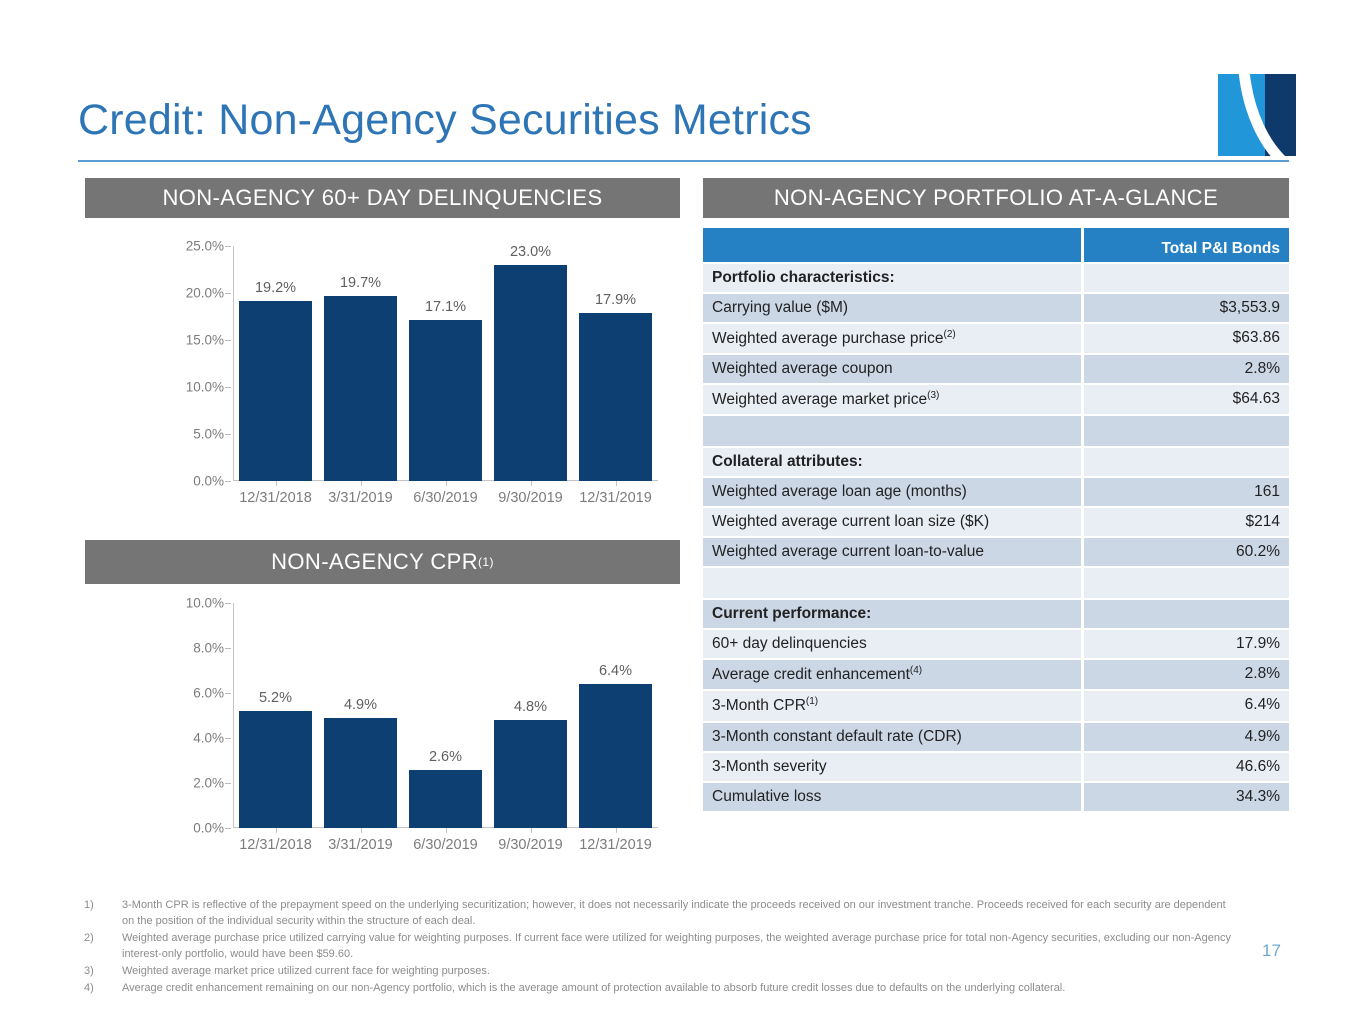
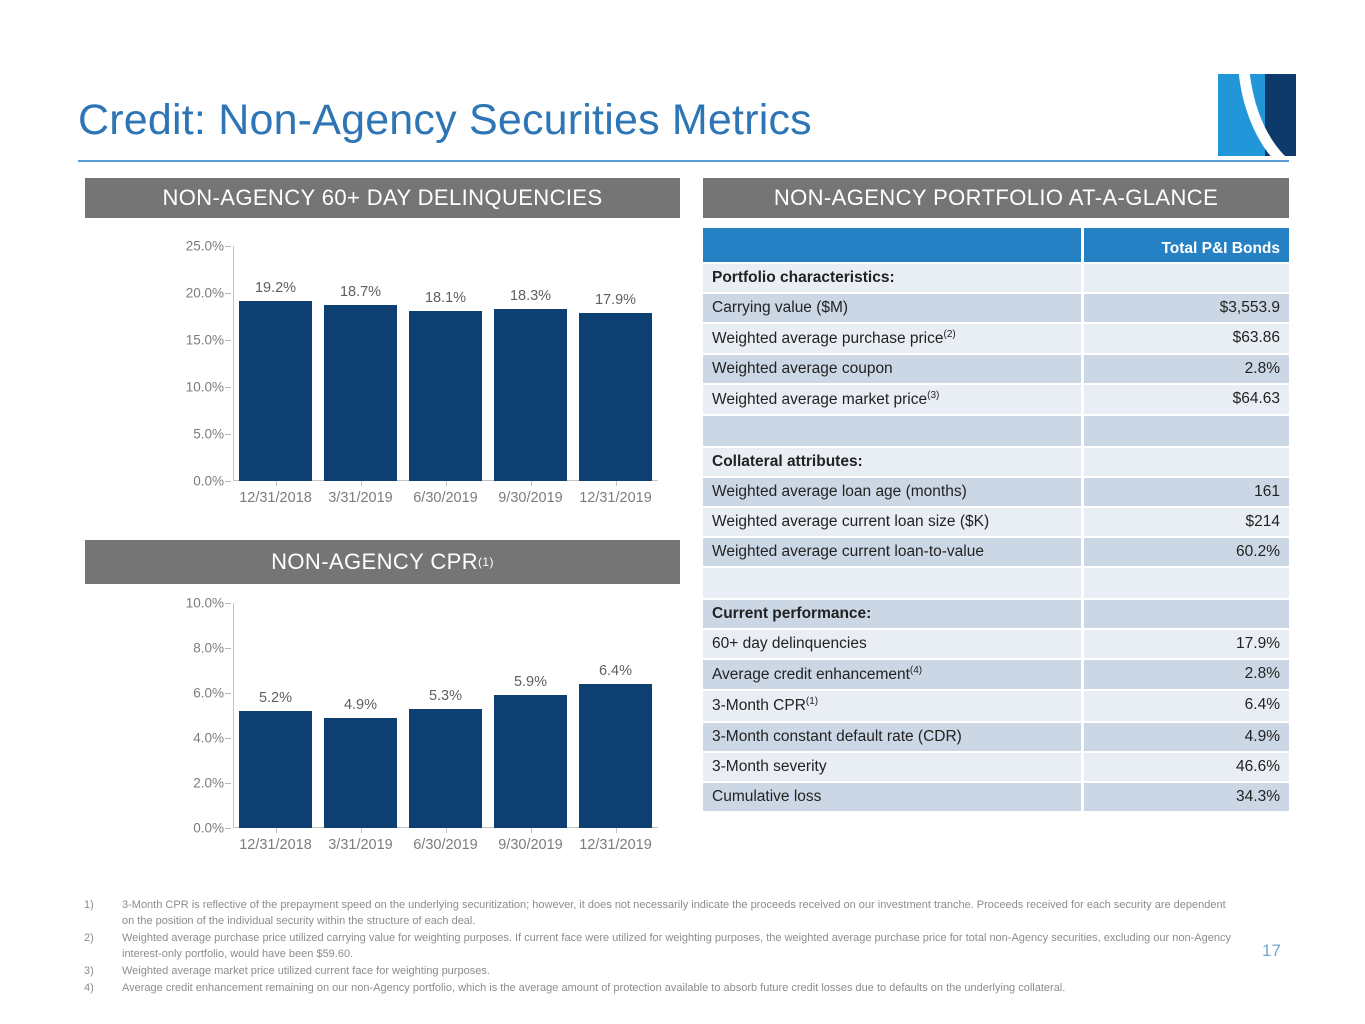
NON-AGENCY 60+ DAY DELINQUENCIES/3/31/2019: 19.7% -> 18.7%
NON-AGENCY 60+ DAY DELINQUENCIES/6/30/2019: 17.1% -> 18.1%
NON-AGENCY 60+ DAY DELINQUENCIES/9/30/2019: 23.0% -> 18.3%
NON-AGENCY CPR(1)/6/30/2019: 2.6% -> 5.3%
NON-AGENCY CPR(1)/9/30/2019: 4.8% -> 5.9%
